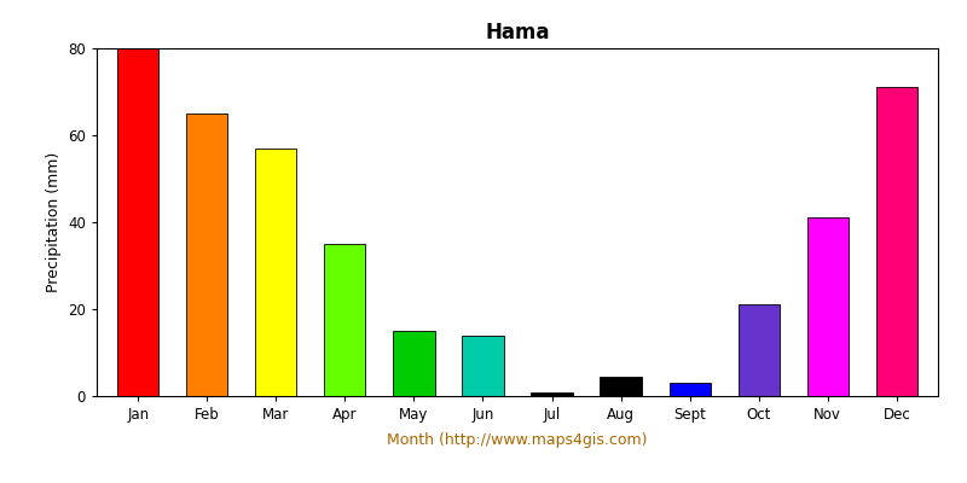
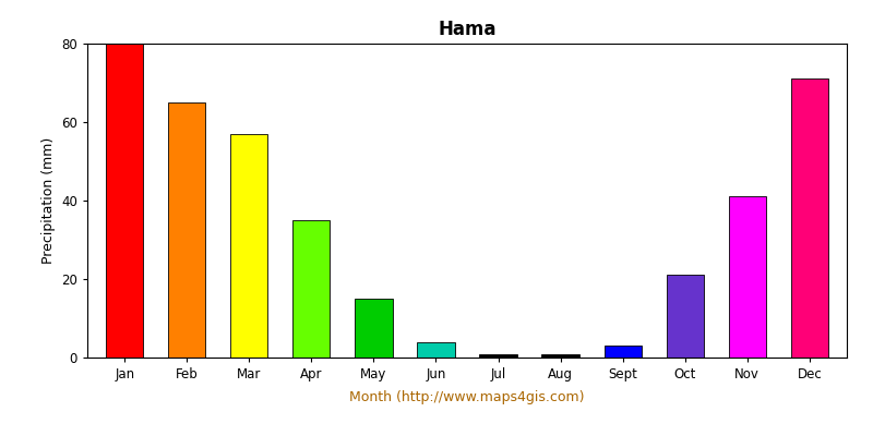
Jun: 14.0 -> 4.0
Aug: 4.5 -> 0.8
